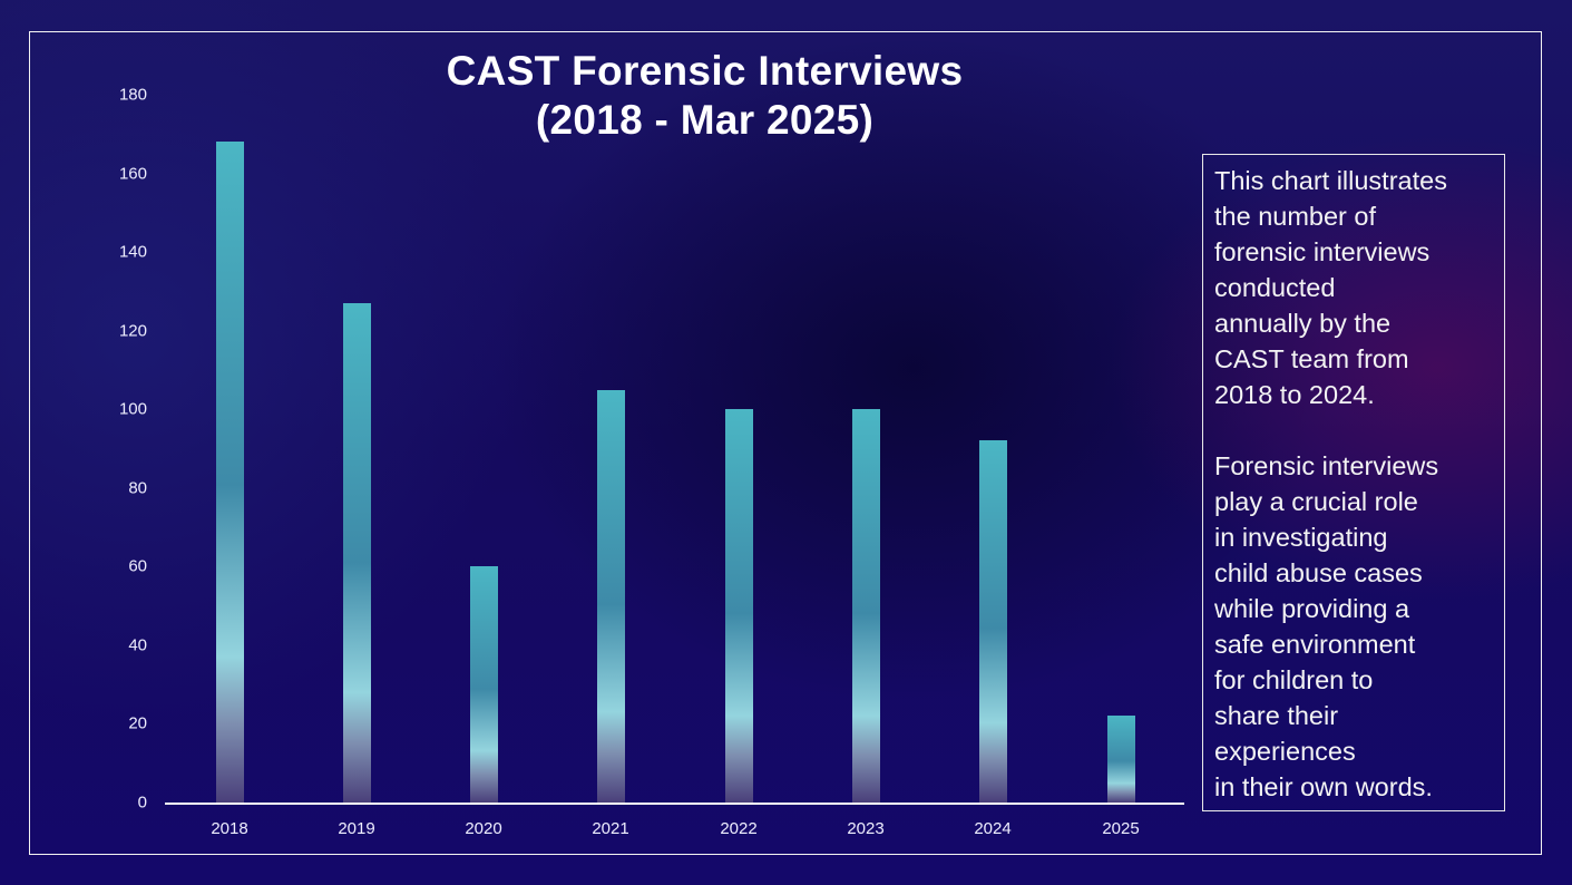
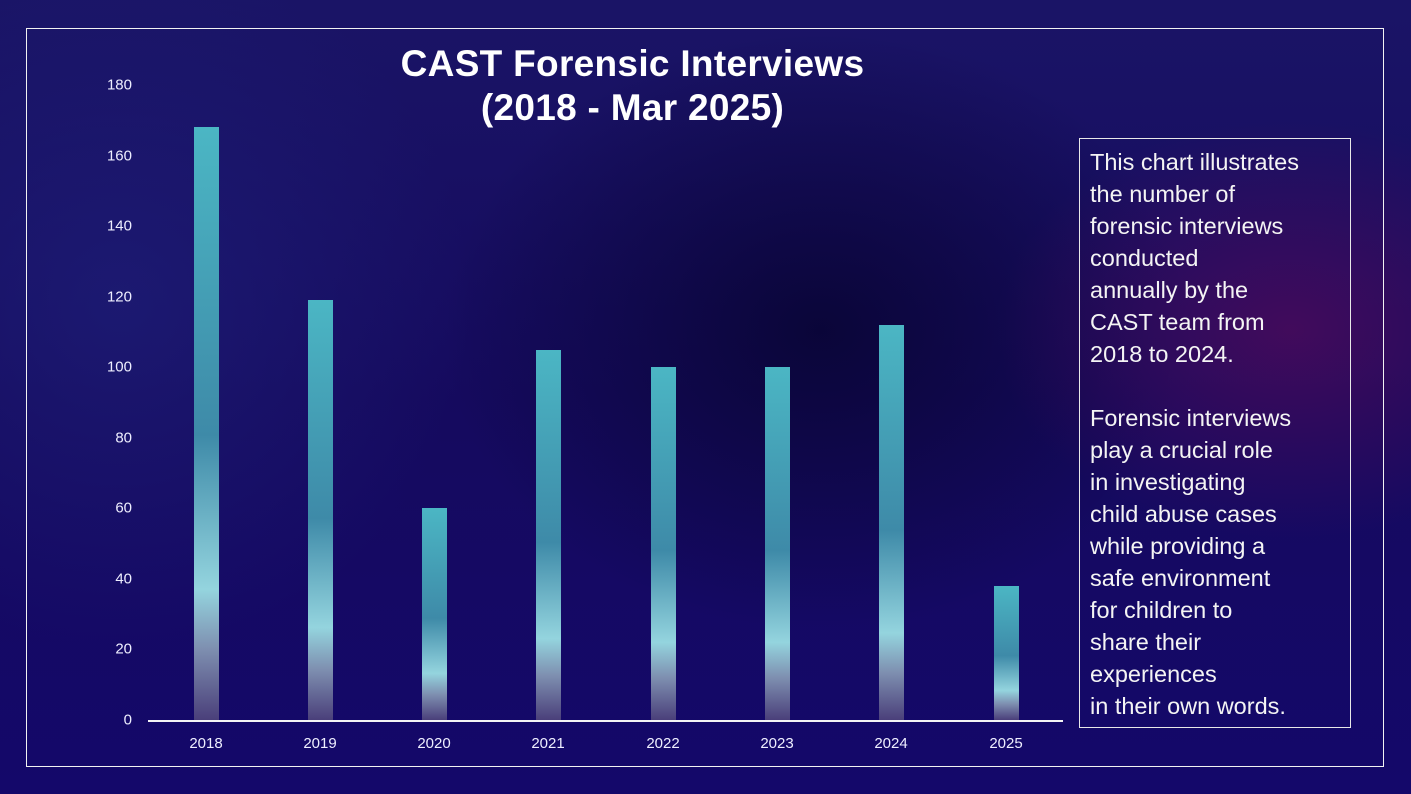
2019: 127 -> 119
2024: 92 -> 112
2025: 22 -> 38
